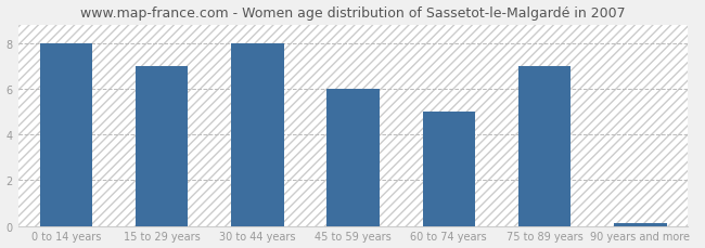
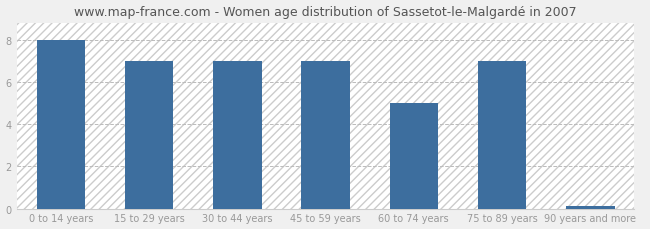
30 to 44 years: 8.0 -> 7.0
45 to 59 years: 6.0 -> 7.0
